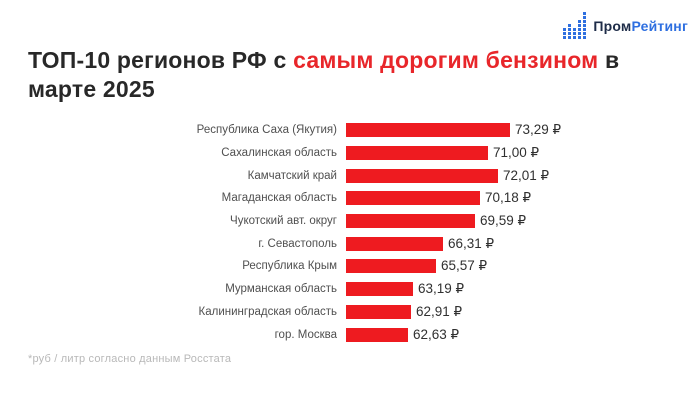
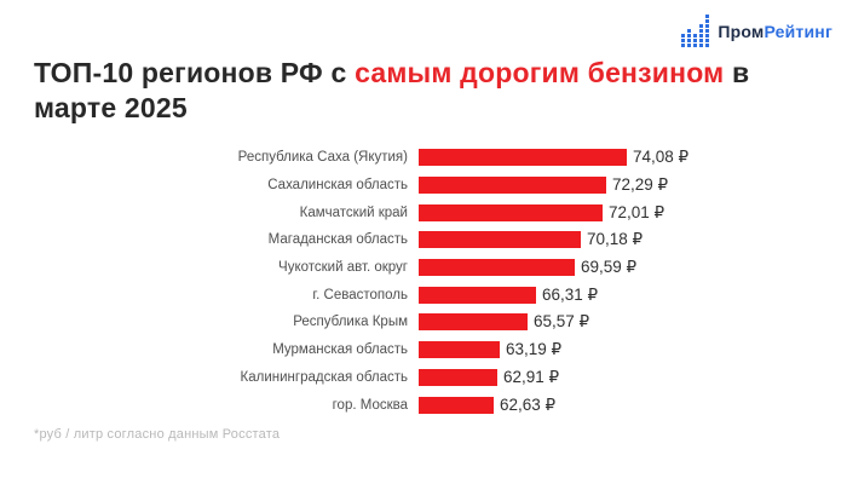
Республика Саха (Якутия): 73,29 -> 74,08
Сахалинская область: 71,00 -> 72,29
